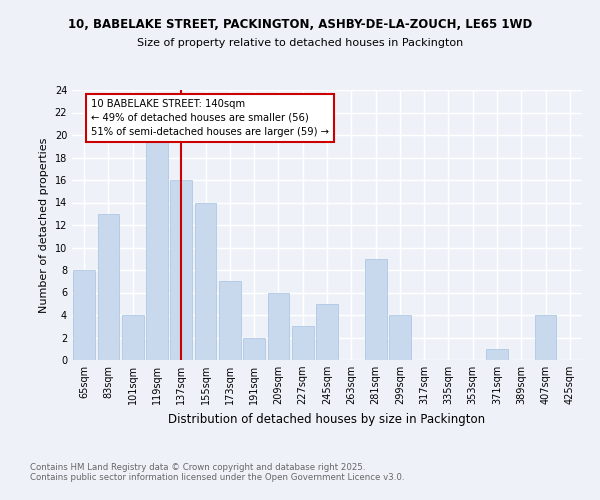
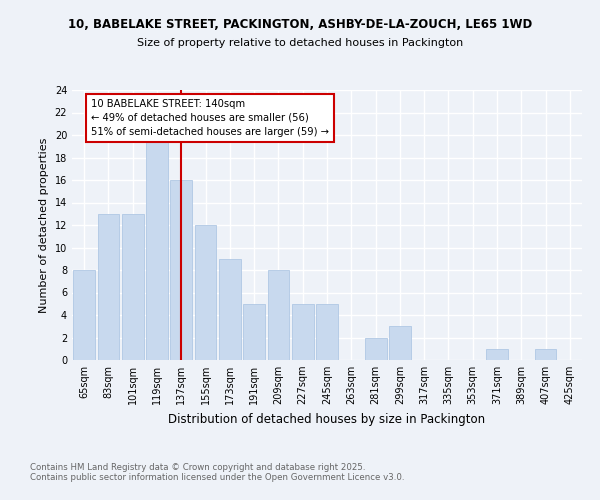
101sqm: 4 -> 13
155sqm: 14 -> 12
173sqm: 7 -> 9
191sqm: 2 -> 5
209sqm: 6 -> 8
227sqm: 3 -> 5
281sqm: 9 -> 2
299sqm: 4 -> 3
407sqm: 4 -> 1
